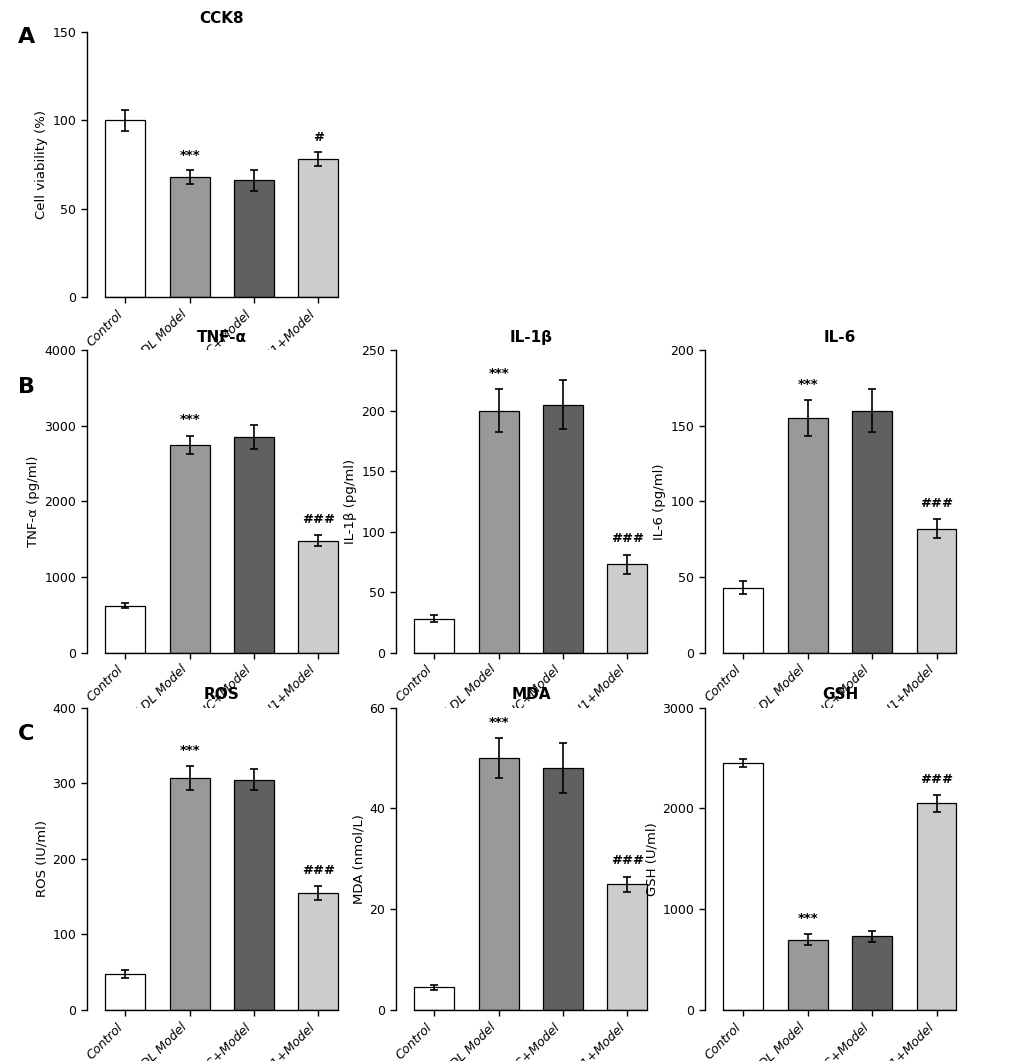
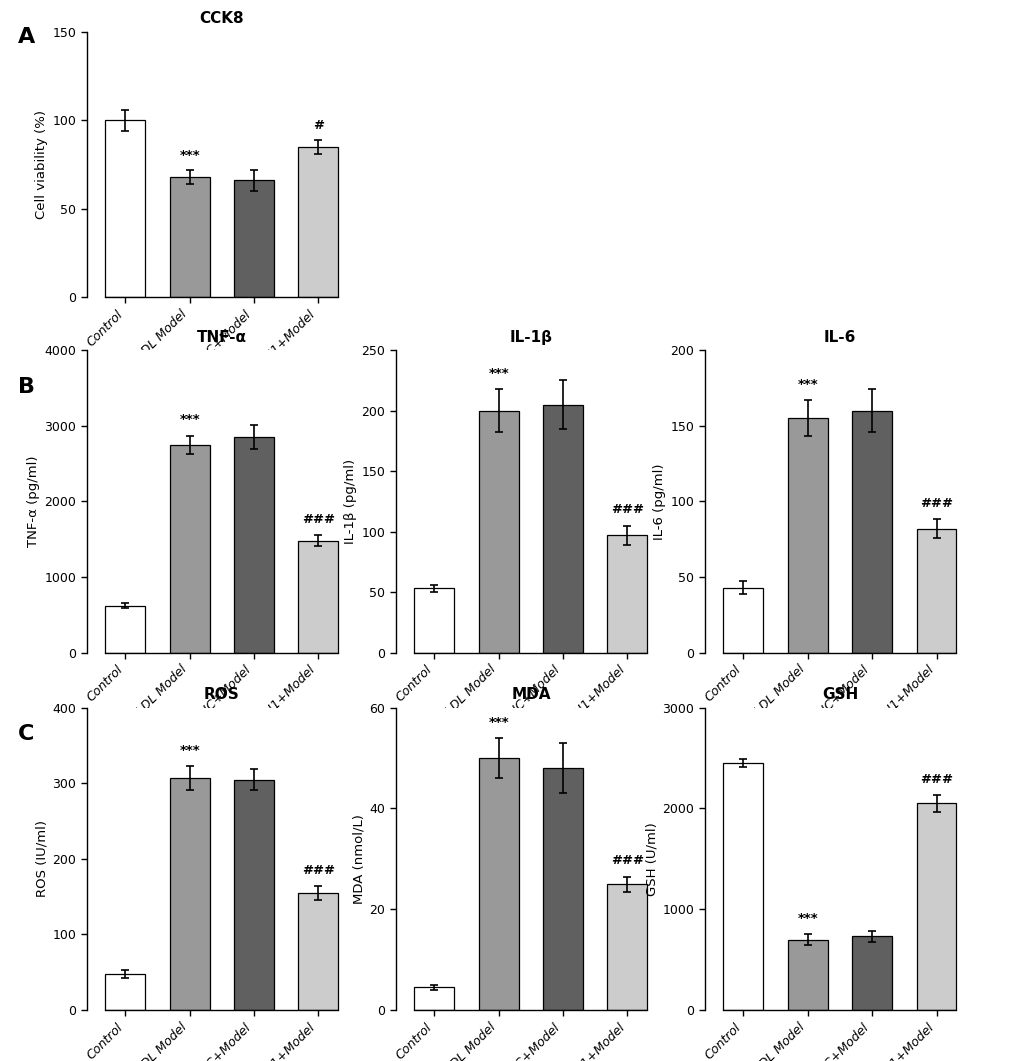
CCK8/Ov-SESN1+Model: 78 -> 85
IL-1β/Control: 28 -> 53
IL-1β/Ov-SESN1+Model: 73 -> 97
